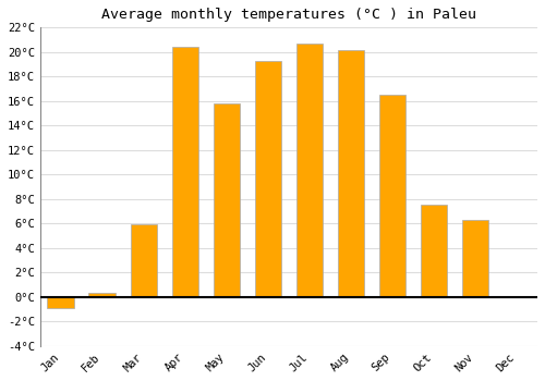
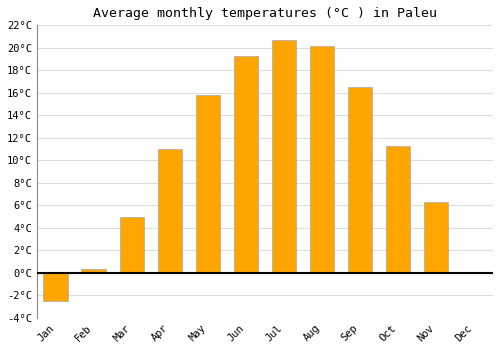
Jan: -0.9°C -> -2.5°C
Mar: 5.9°C -> 5.0°C
Apr: 20.4°C -> 11.0°C
Oct: 7.5°C -> 11.3°C
